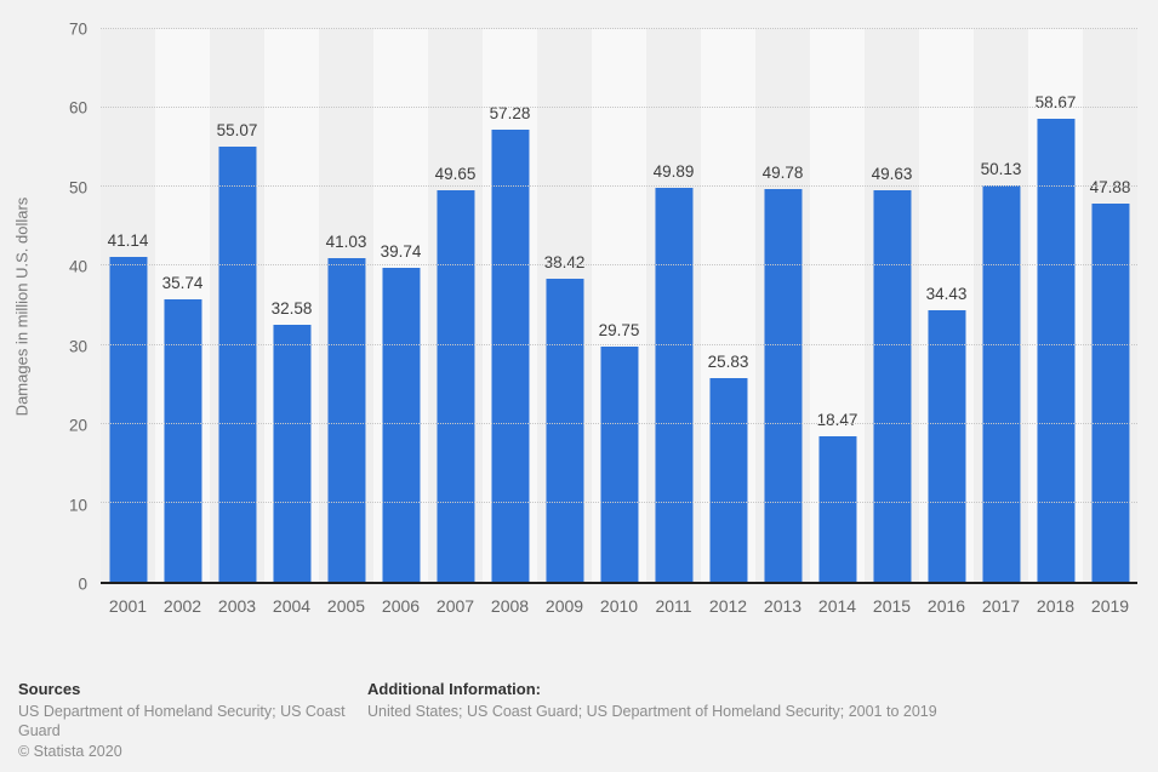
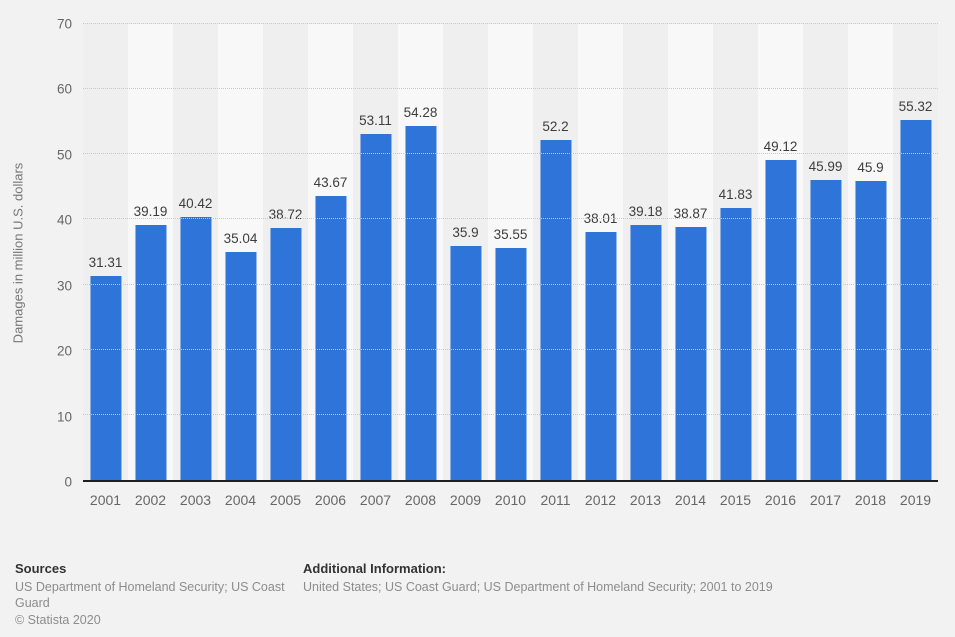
2001: 41.14 -> 31.31
2002: 35.74 -> 39.19
2003: 55.07 -> 40.42
2004: 32.58 -> 35.04
2005: 41.03 -> 38.72
2006: 39.74 -> 43.67
2007: 49.65 -> 53.11
2008: 57.28 -> 54.28
2009: 38.42 -> 35.9
2010: 29.75 -> 35.55
2011: 49.89 -> 52.2
2012: 25.83 -> 38.01
2013: 49.78 -> 39.18
2014: 18.47 -> 38.87
2015: 49.63 -> 41.83
2016: 34.43 -> 49.12
2017: 50.13 -> 45.99
2018: 58.67 -> 45.9
2019: 47.88 -> 55.32
